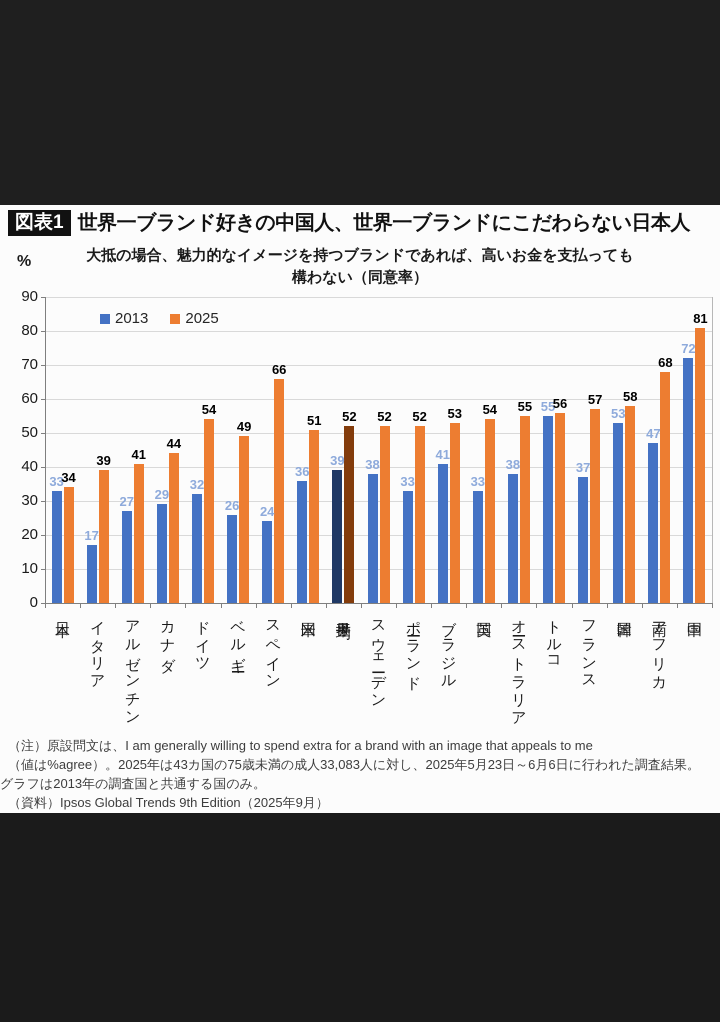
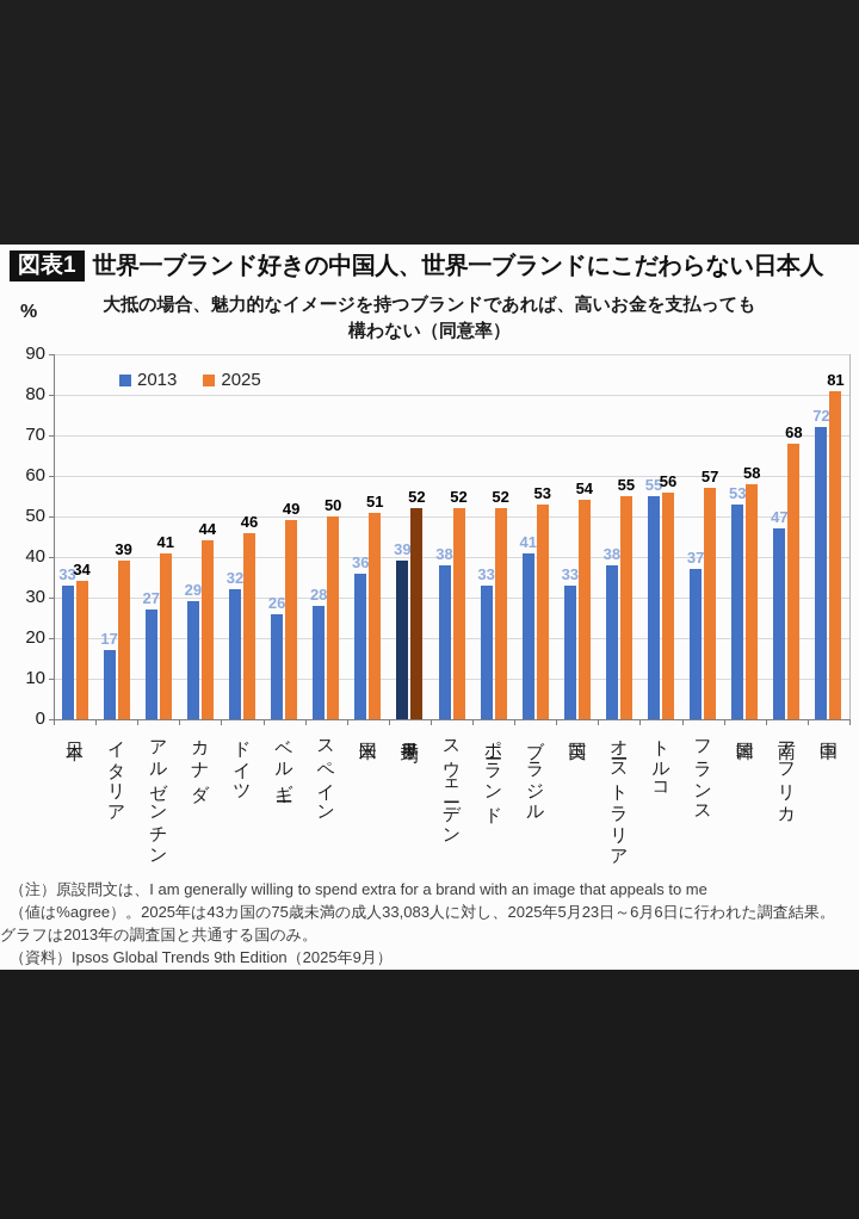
2025/ドイツ: 54 -> 46
2013/スペイン: 24 -> 28
2025/スペイン: 66 -> 50
